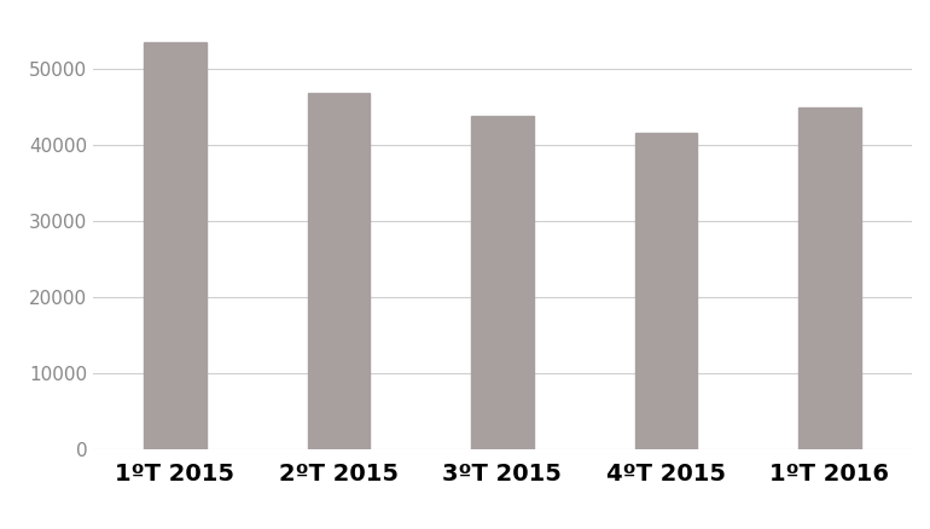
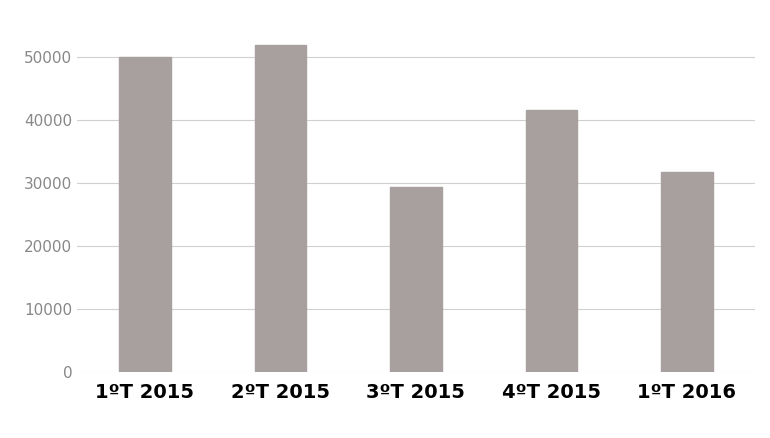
1ºT 2015: 53500 -> 50000
2ºT 2015: 46800 -> 52000
3ºT 2015: 43900 -> 29400
1ºT 2016: 45000 -> 31800
